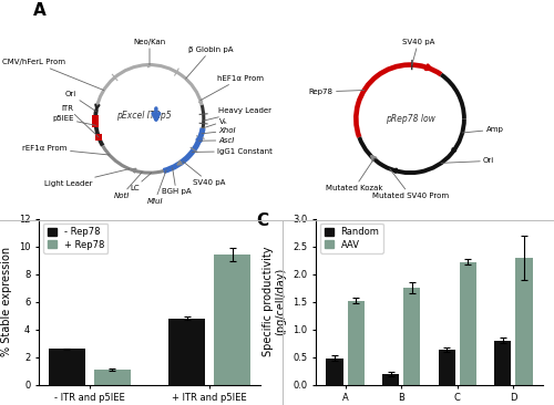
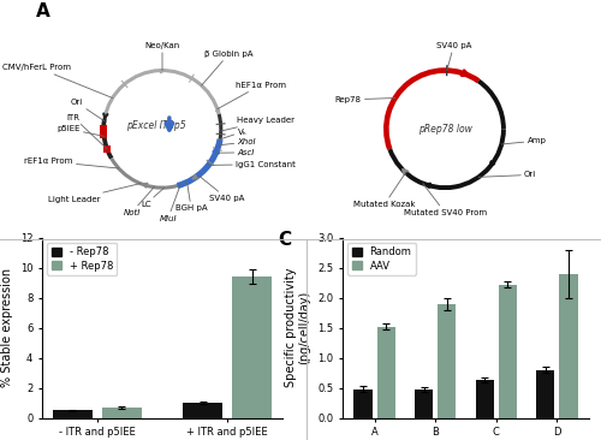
- Rep78/- ITR and p5IEE: 2.6 -> 0.5
+ Rep78/- ITR and p5IEE: 1.1 -> 0.7
- Rep78/+ ITR and p5IEE: 4.8 -> 1.0
Random/B: 0.20 -> 0.47
AAV/B: 1.76 -> 1.90
AAV/D: 2.30 -> 2.40
